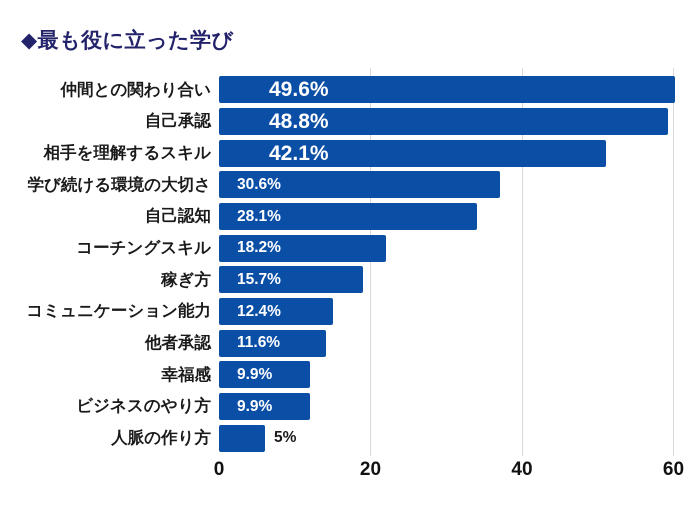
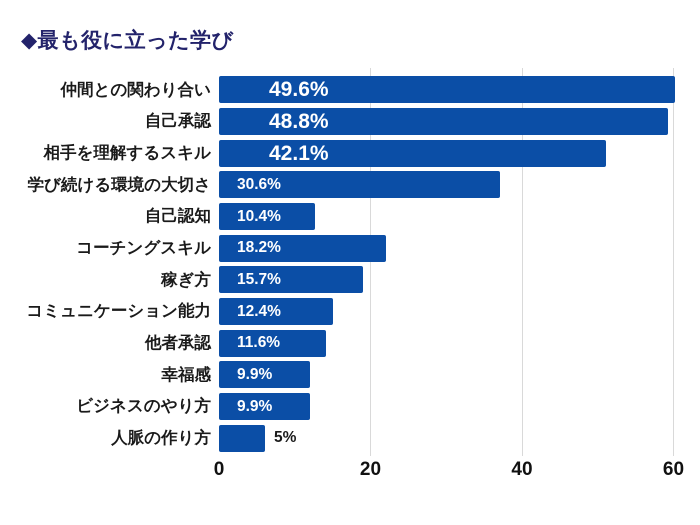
自己認知: 28.1% -> 10.4%
